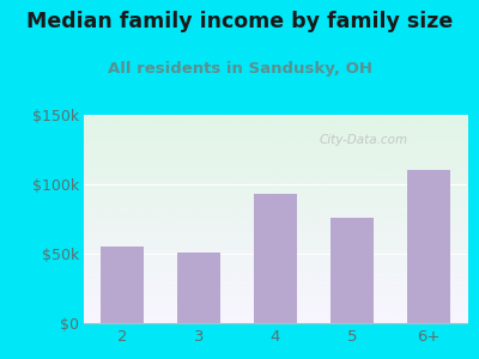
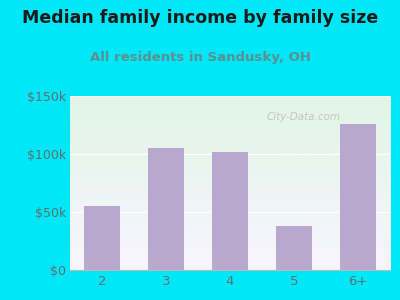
3: $51k -> $105k
4: $93k -> $102k
5: $76k -> $38k
6+: $110k -> $126k
